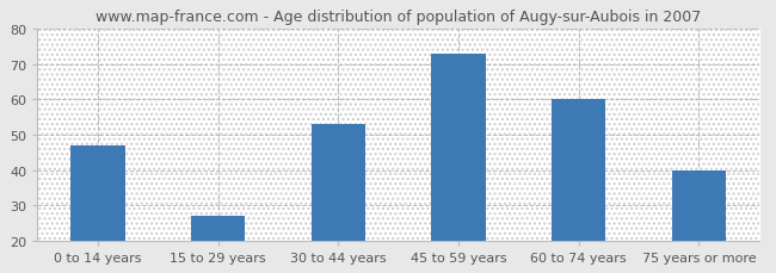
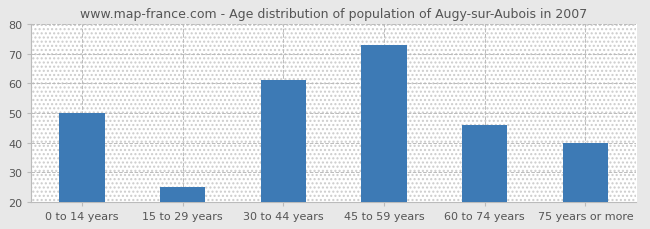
0 to 14 years: 47 -> 50
15 to 29 years: 27 -> 25
30 to 44 years: 53 -> 61
60 to 74 years: 60 -> 46
